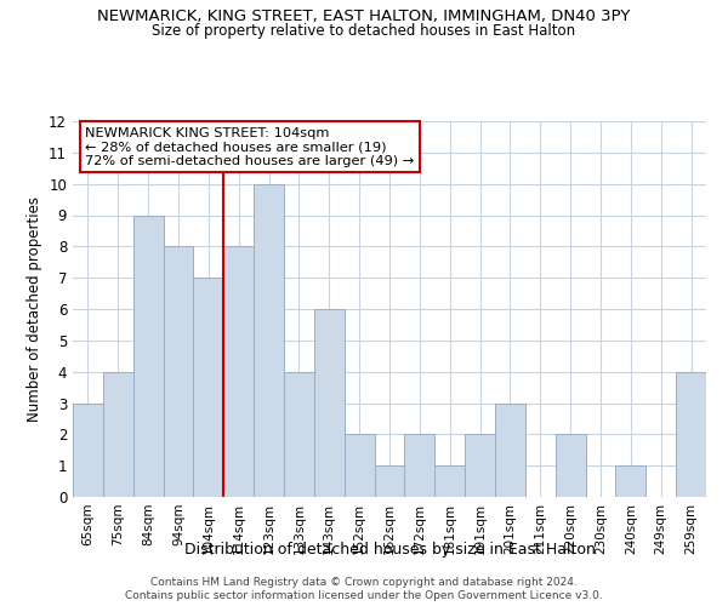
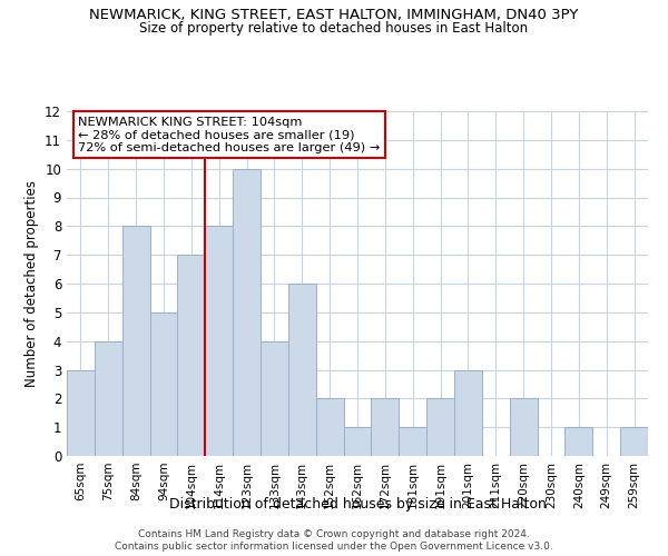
84sqm: 9 -> 8
94sqm: 8 -> 5
259sqm: 4 -> 1
